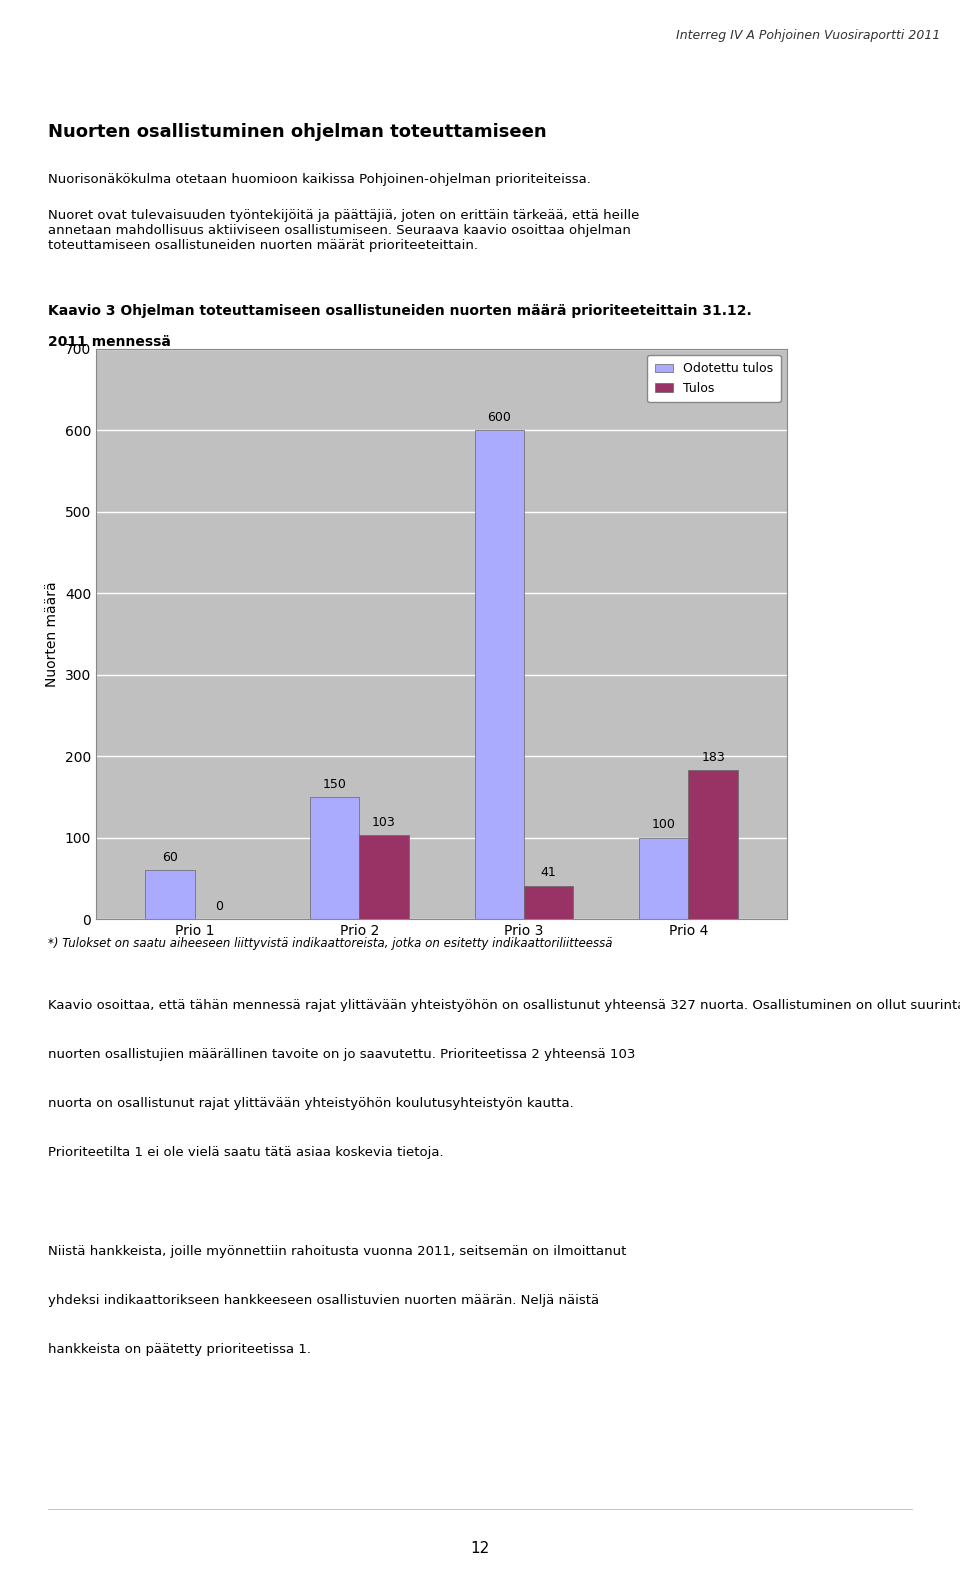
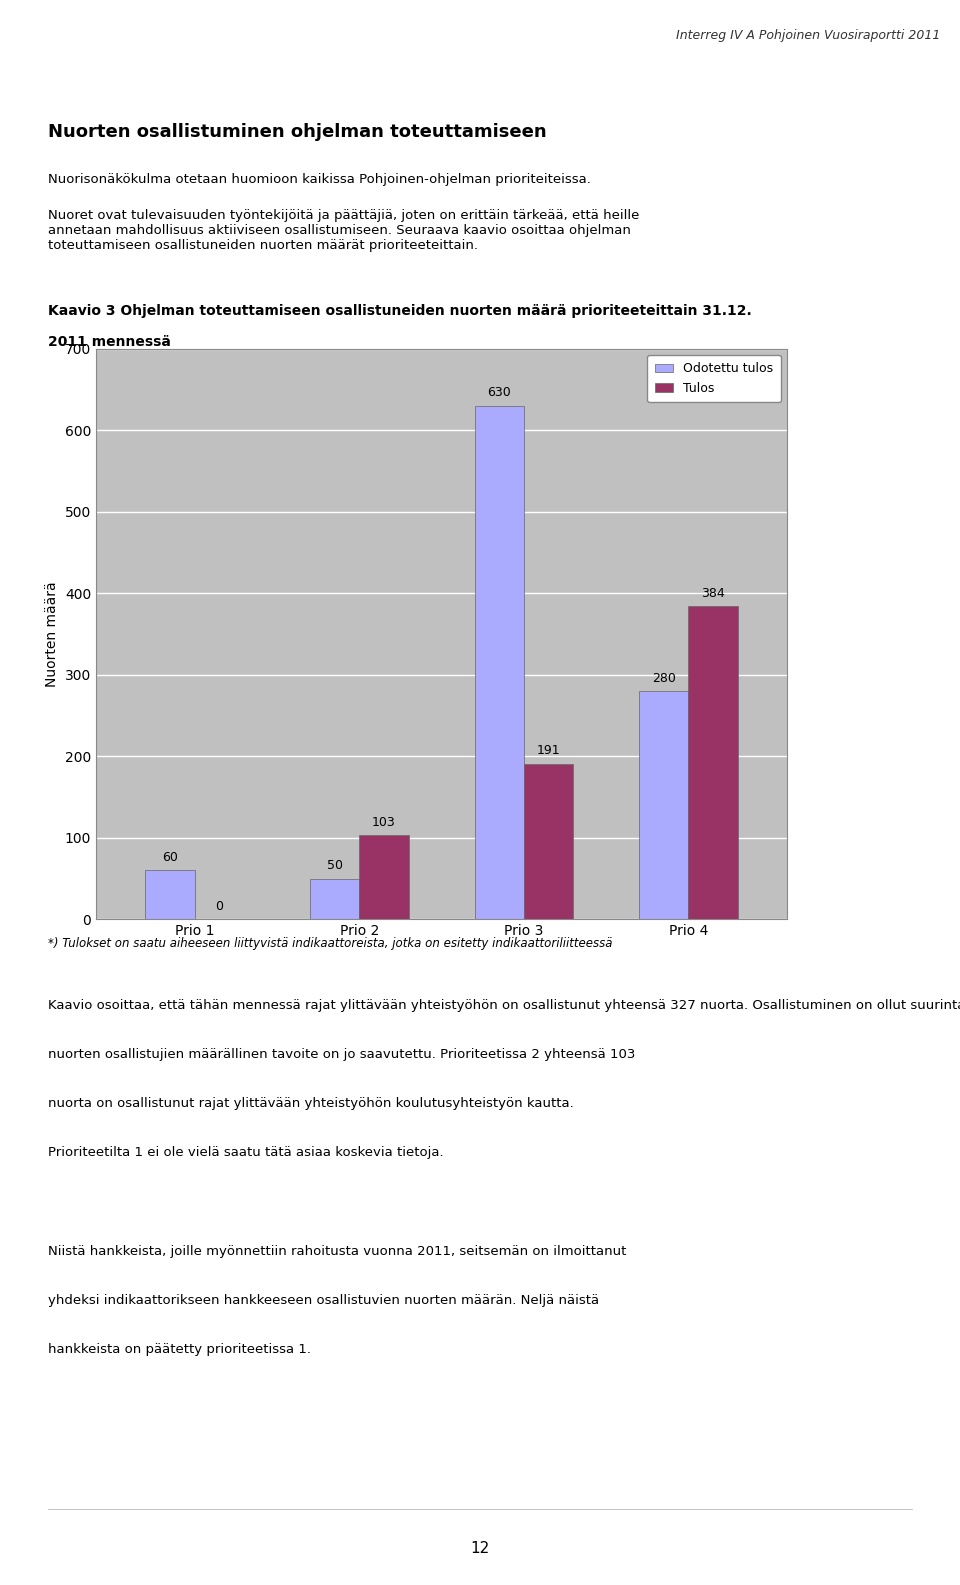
Odotettu tulos/Prio 2: 150 -> 50
Odotettu tulos/Prio 3: 600 -> 630
Tulos/Prio 3: 41 -> 191
Odotettu tulos/Prio 4: 100 -> 280
Tulos/Prio 4: 183 -> 384
